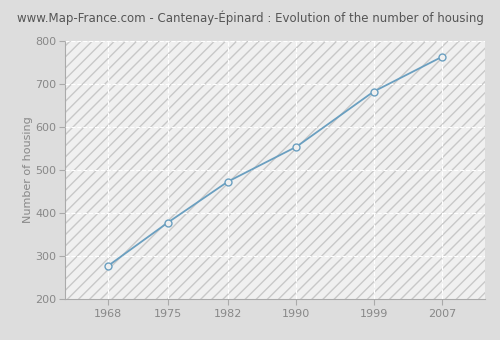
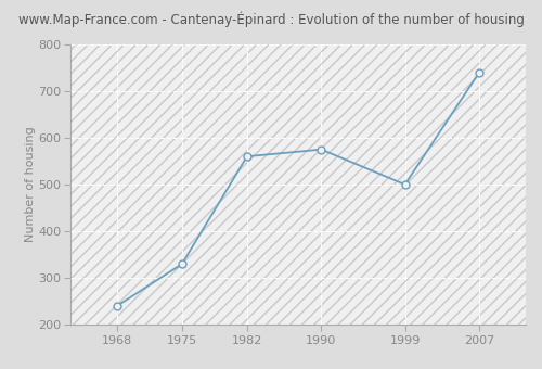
1968: 277 -> 240
1975: 378 -> 330
1982: 473 -> 560
1990: 554 -> 575
1999: 682 -> 500
2007: 763 -> 740
